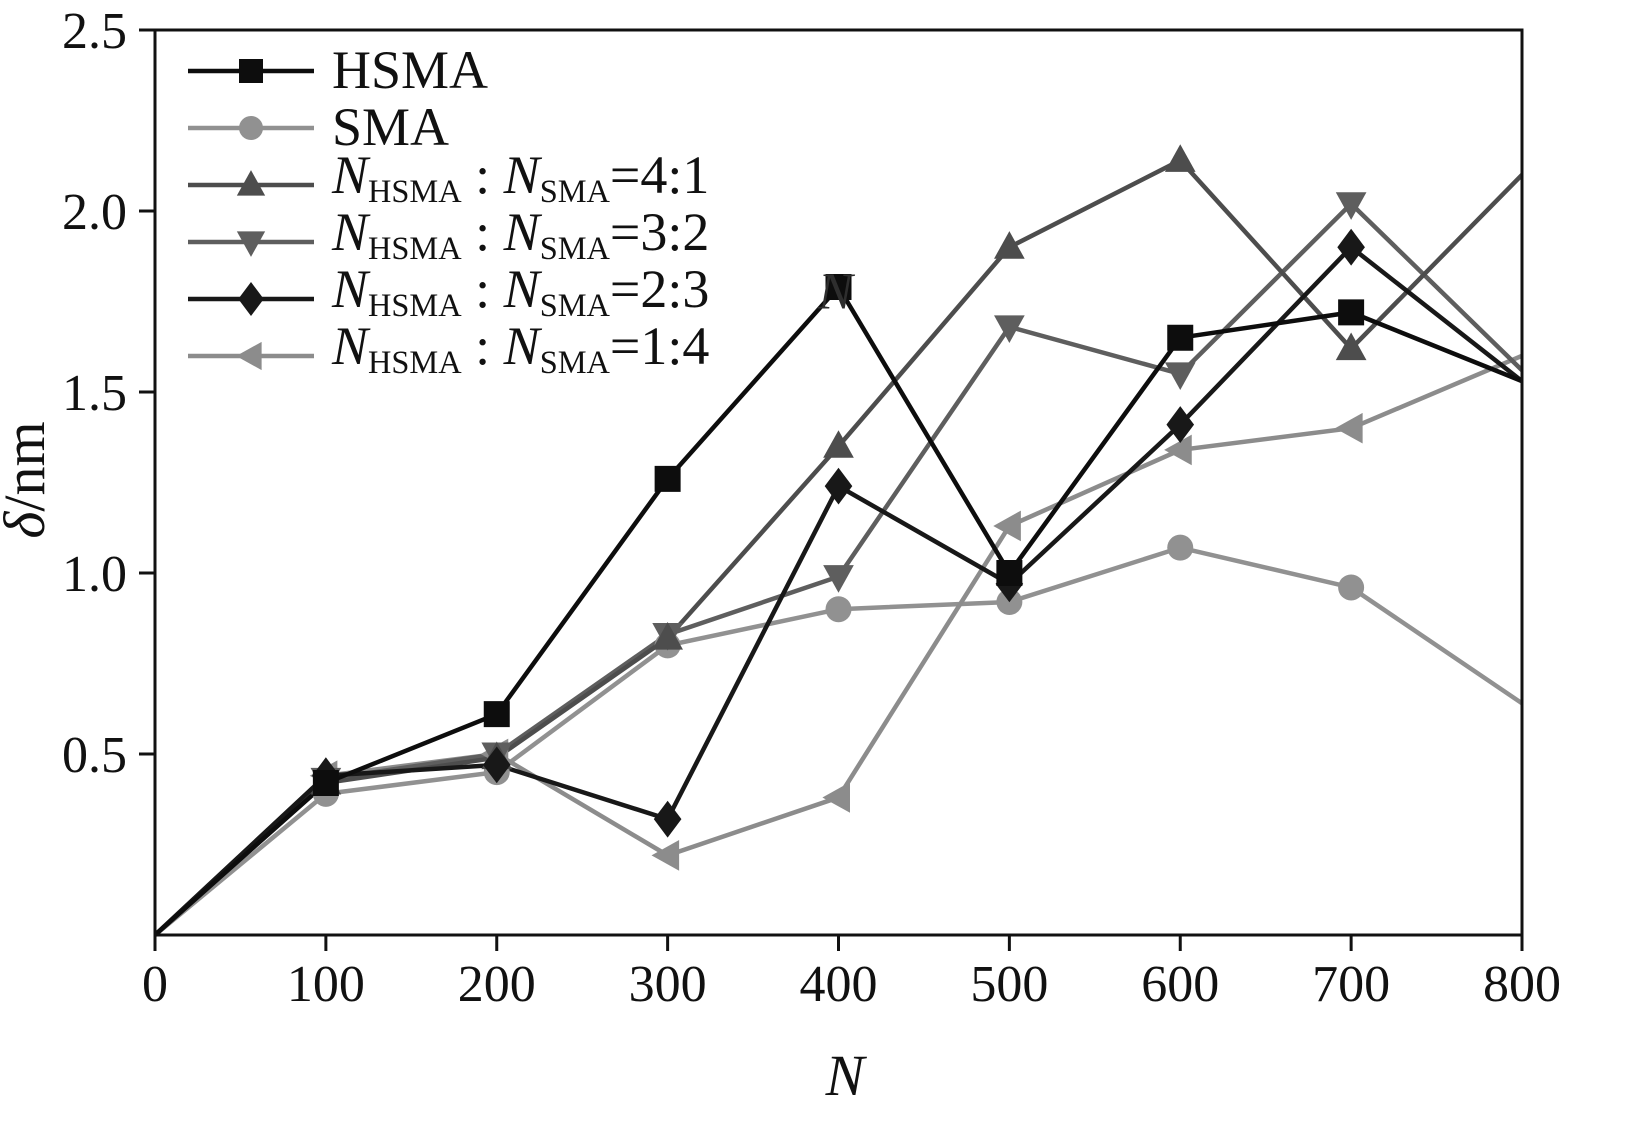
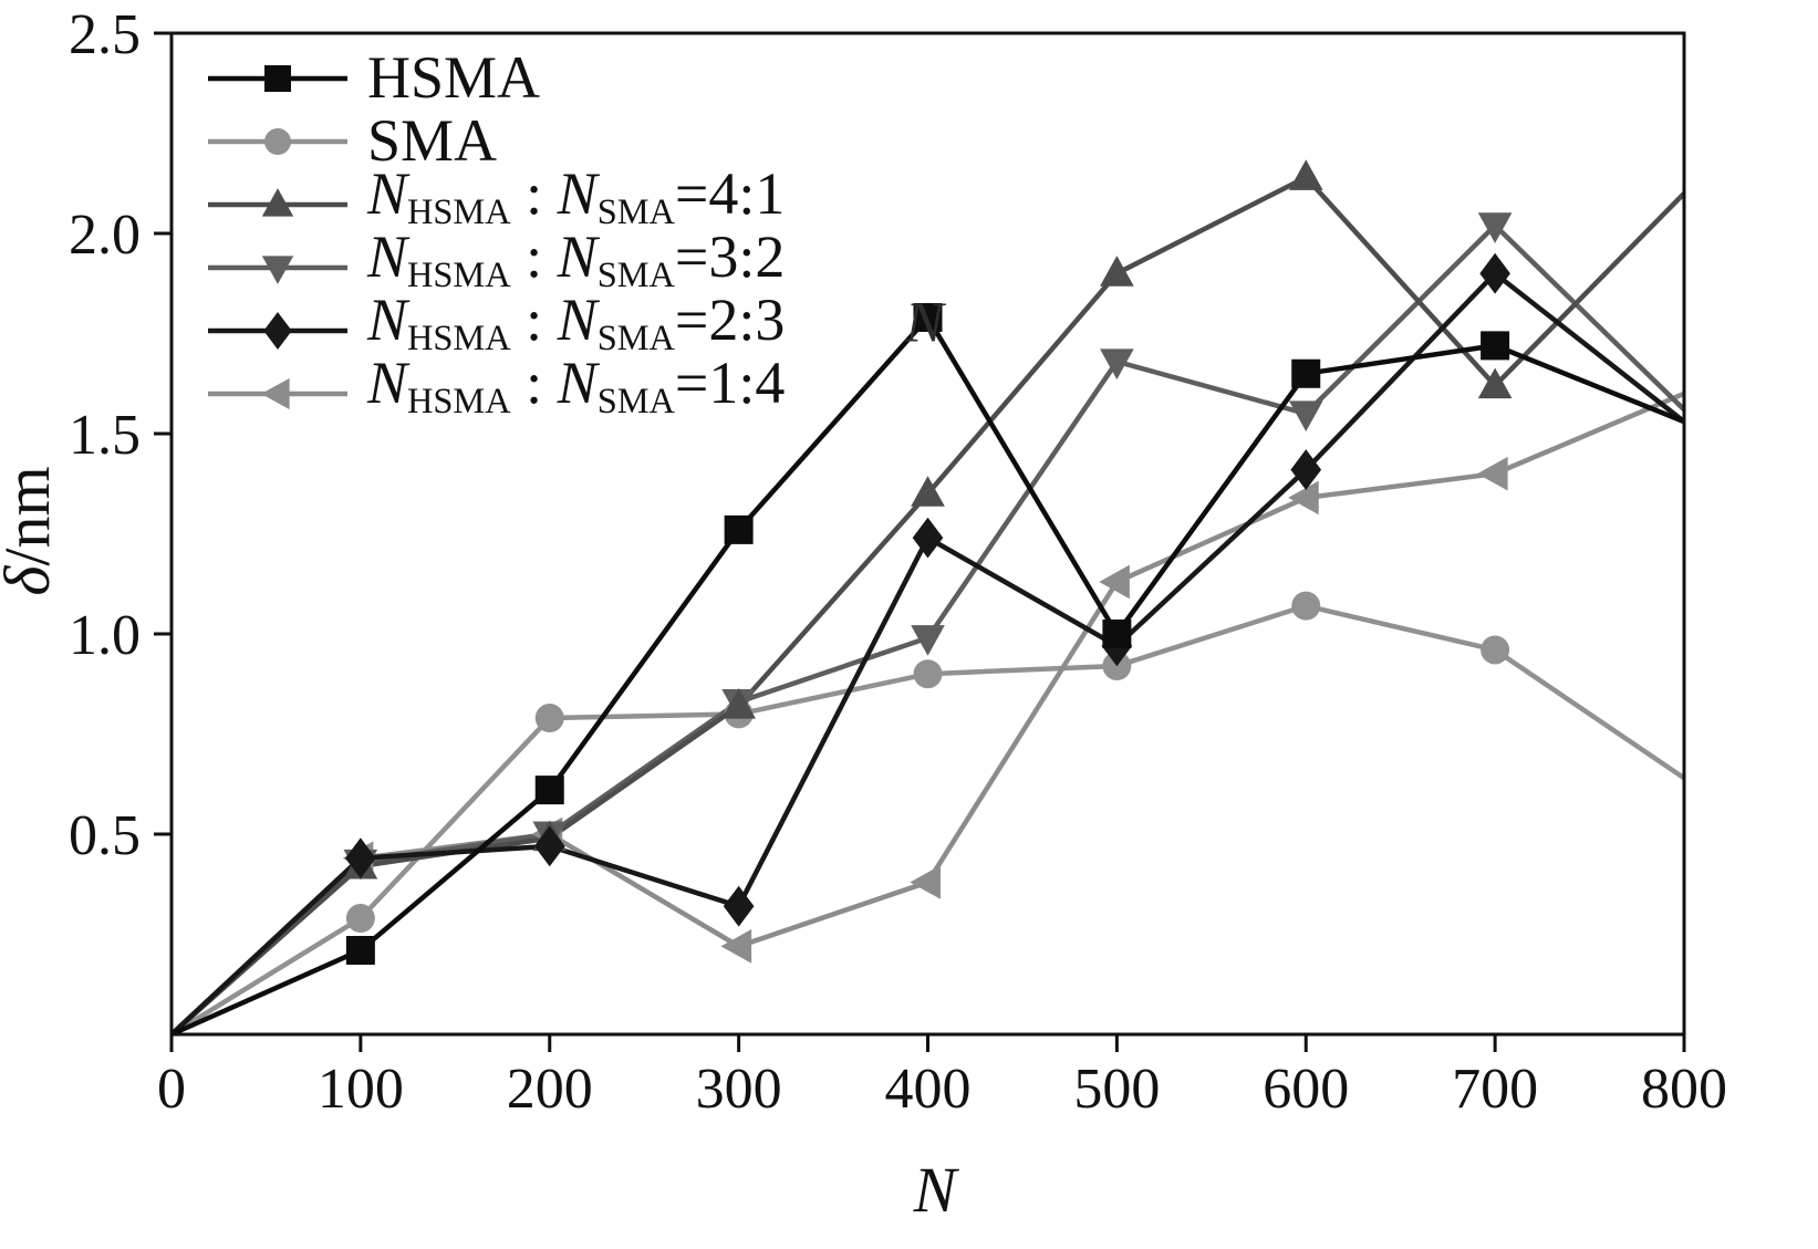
HSMA/100: 0.42 -> 0.21
SMA/100: 0.39 -> 0.29
SMA/200: 0.45 -> 0.79
